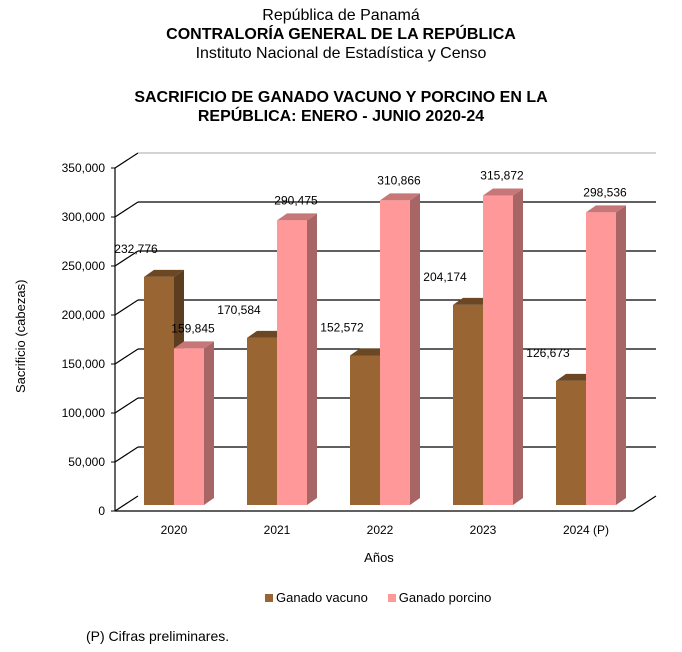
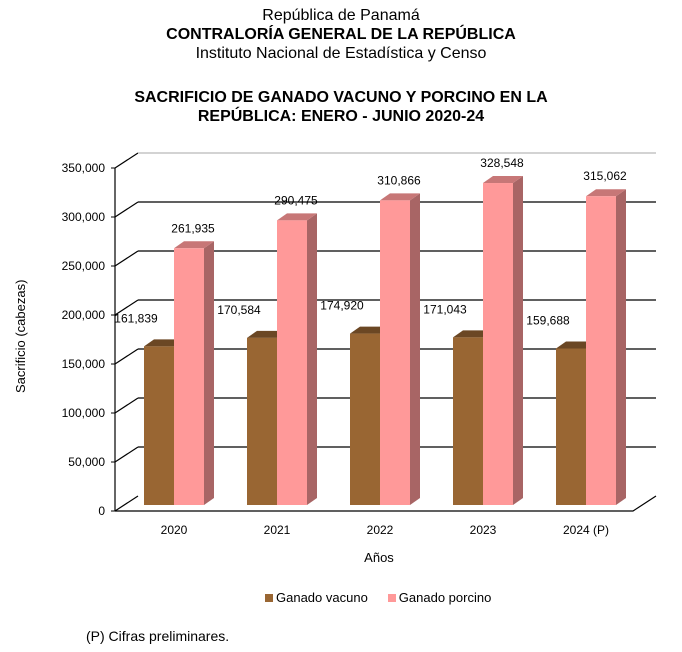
Ganado vacuno/2020: 232,776 -> 161,839
Ganado porcino/2020: 159,845 -> 261,935
Ganado vacuno/2022: 152,572 -> 174,920
Ganado vacuno/2023: 204,174 -> 171,043
Ganado porcino/2023: 315,872 -> 328,548
Ganado vacuno/2024 (P): 126,673 -> 159,688
Ganado porcino/2024 (P): 298,536 -> 315,062
